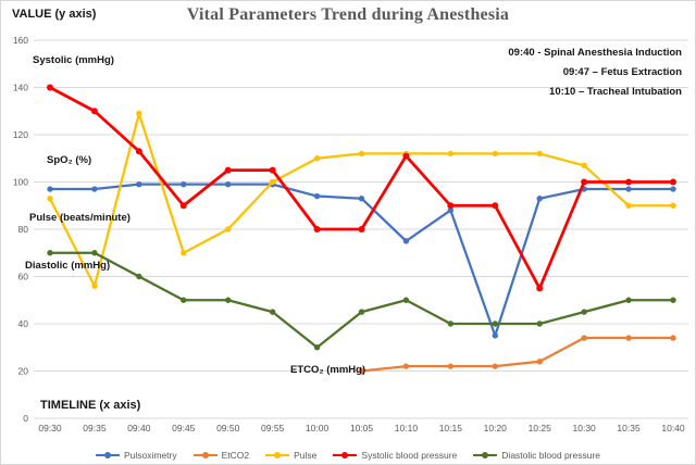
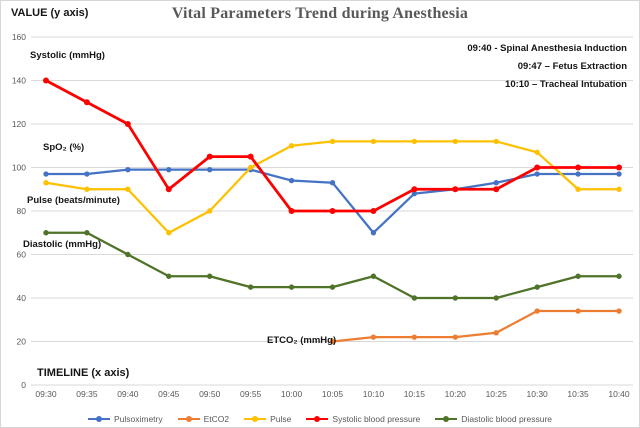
Pulse/09:35: 56 -> 90
Pulse/09:40: 129 -> 90
Systolic blood pressure/09:40: 113 -> 120
Diastolic blood pressure/10:00: 30 -> 45
Pulsoximetry/10:10: 75 -> 70
Systolic blood pressure/10:10: 111 -> 80
Pulsoximetry/10:20: 35 -> 90
Systolic blood pressure/10:25: 55 -> 90
